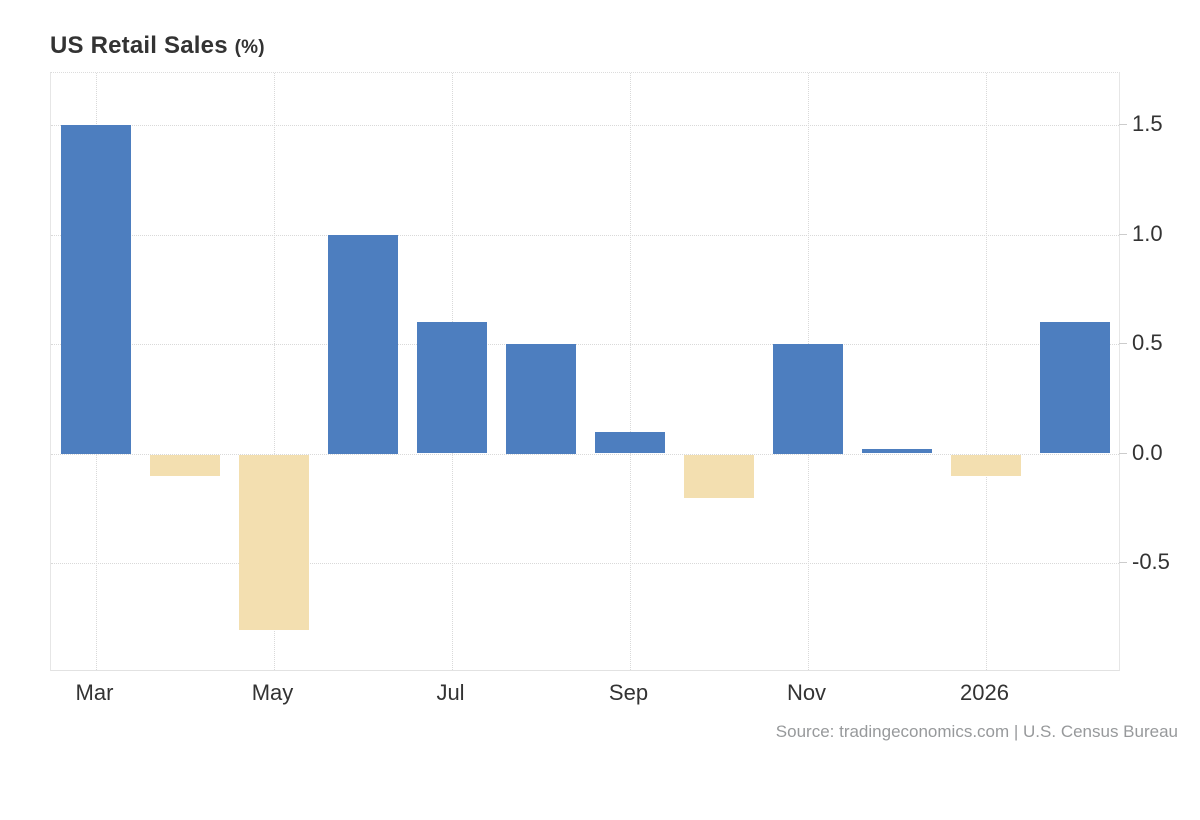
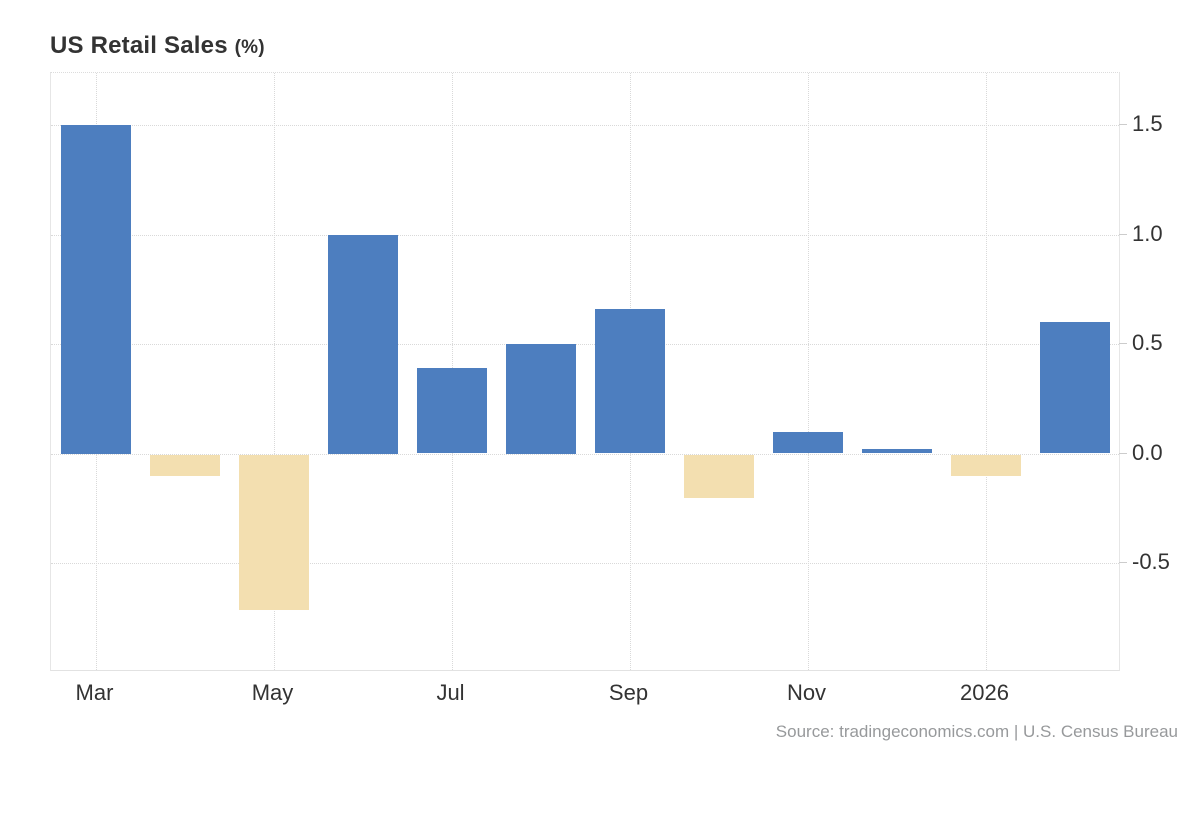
May: -0.80 -> -0.71
Jul: 0.60 -> 0.39
Sep: 0.10 -> 0.66
Nov: 0.50 -> 0.10
